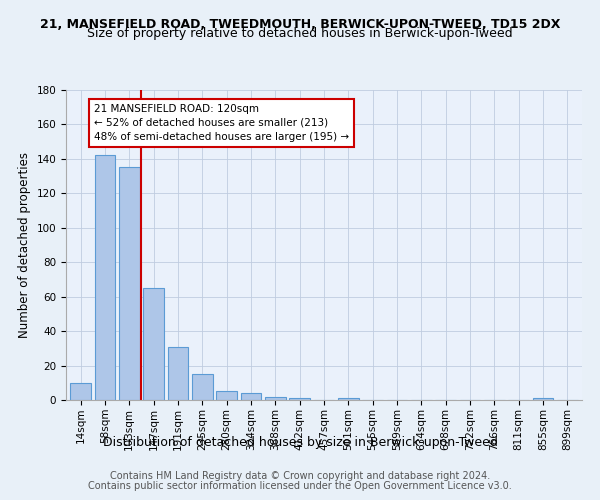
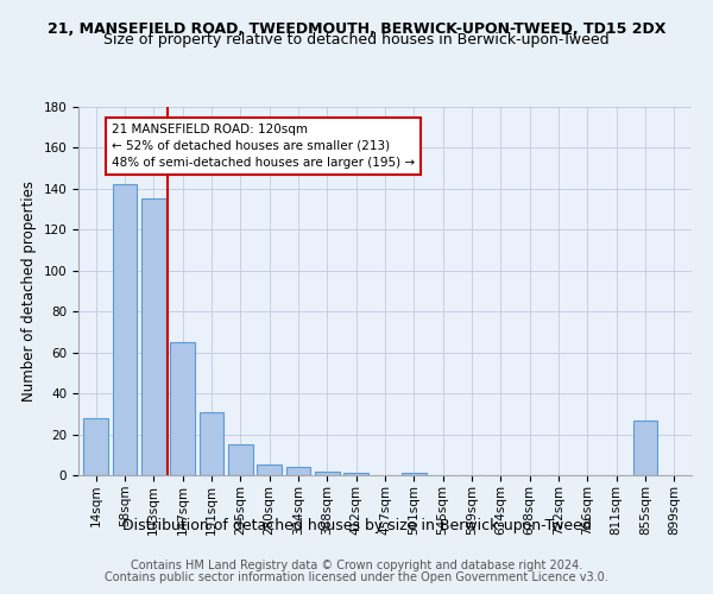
14sqm: 10 -> 28
855sqm: 1 -> 27
